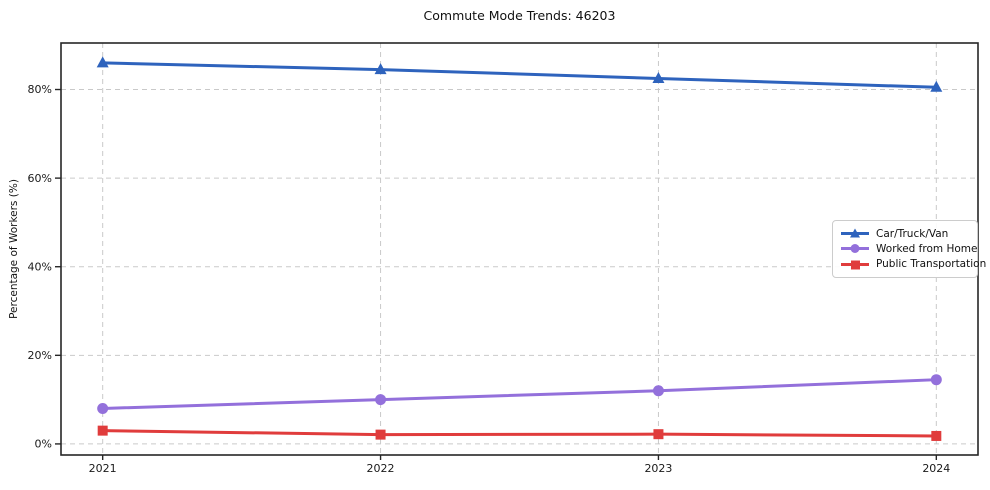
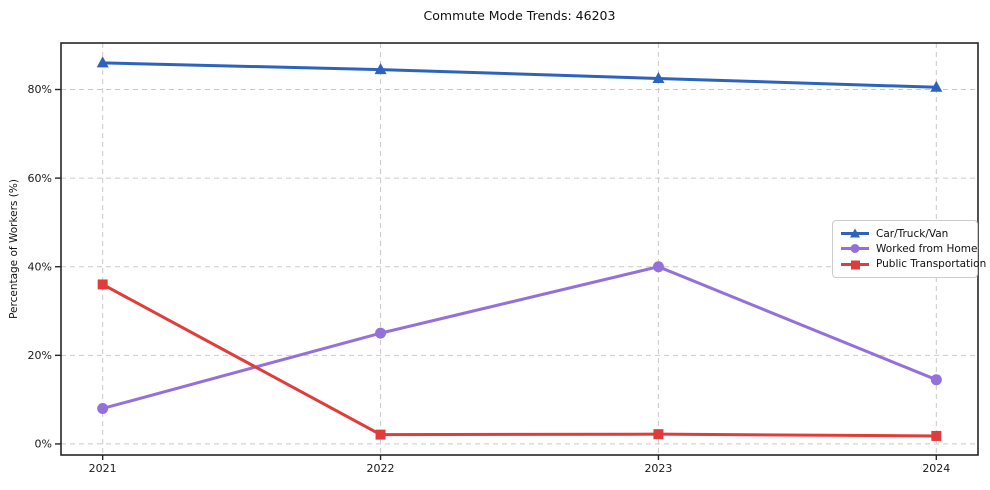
Public Transportation/2021: 3% -> 36%
Worked from Home/2022: 10% -> 25%
Worked from Home/2023: 12% -> 40%
